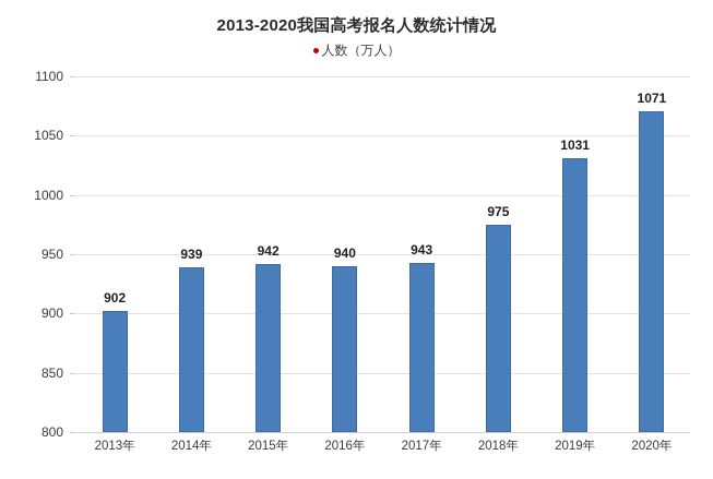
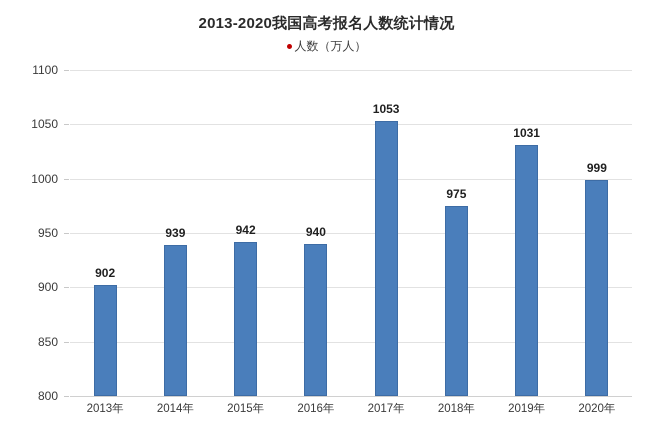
2017年: 943 -> 1053
2020年: 1071 -> 999
